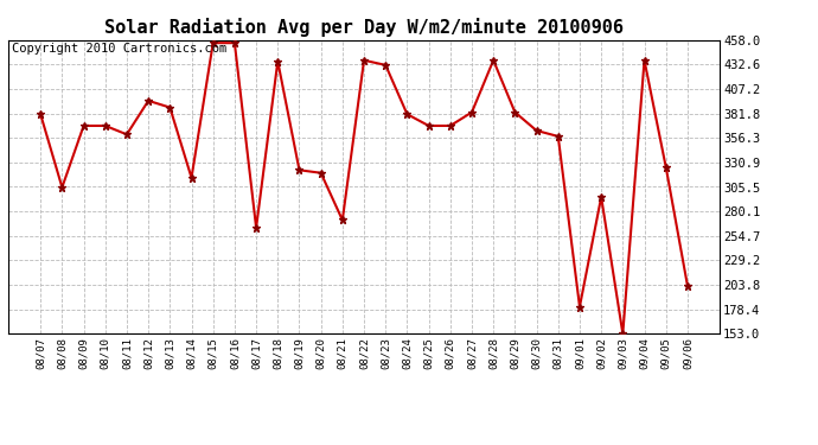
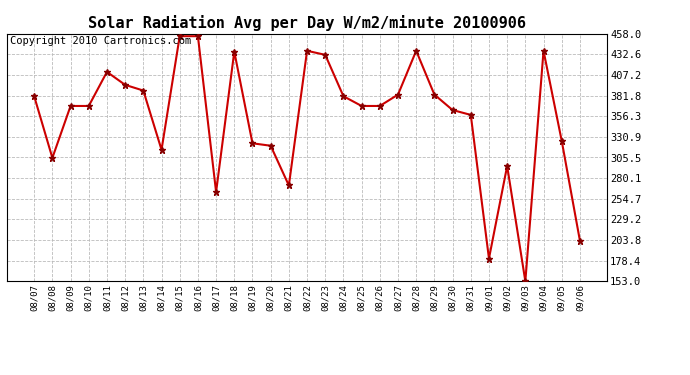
08/11: 360 -> 411
